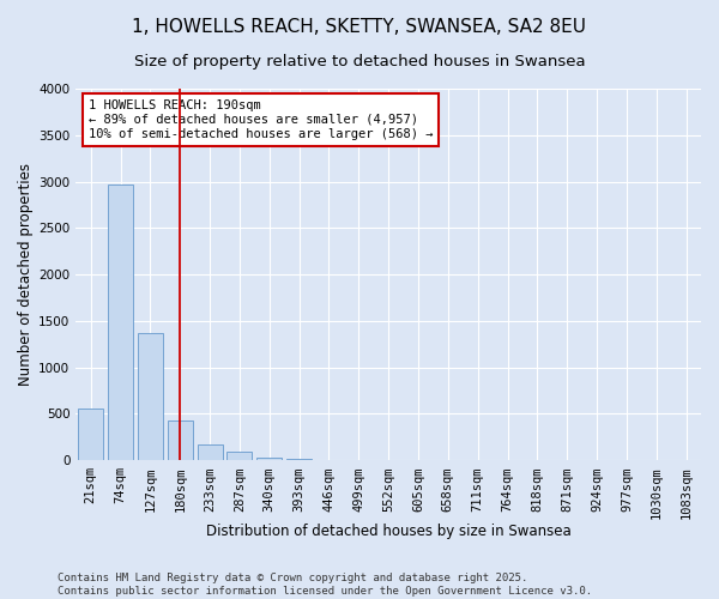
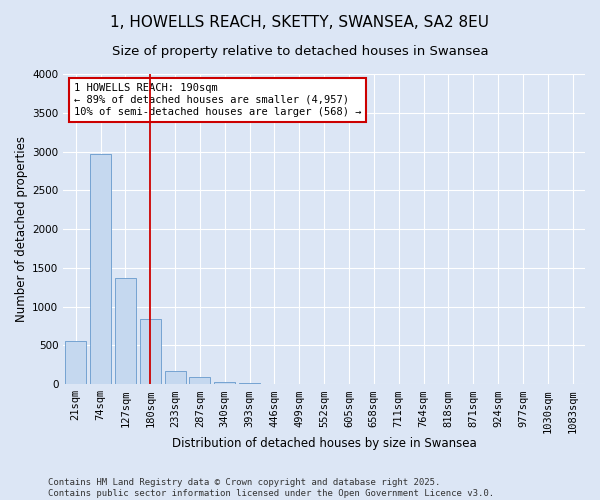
180sqm: 430 -> 840
